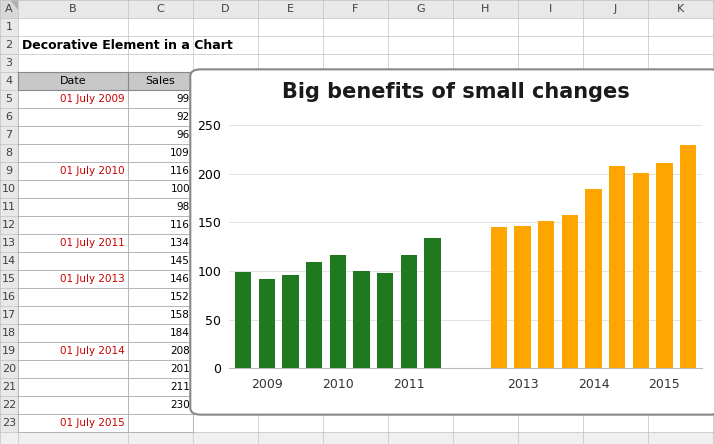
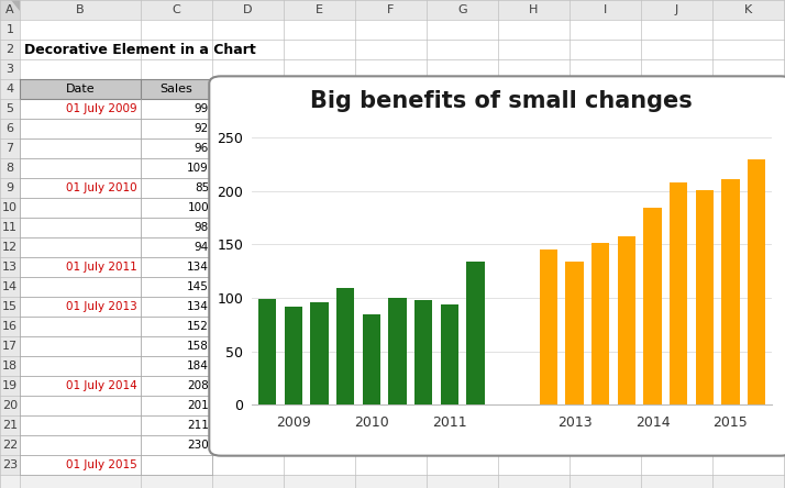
2010: 116 -> 85
2011: 116 -> 94
2013: 146 -> 134
